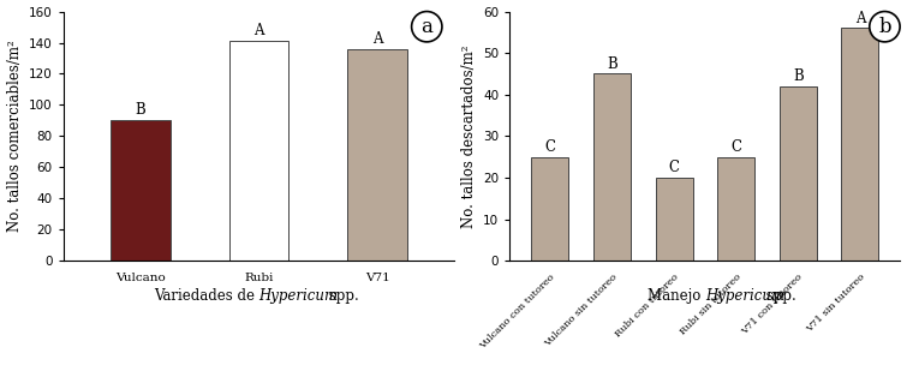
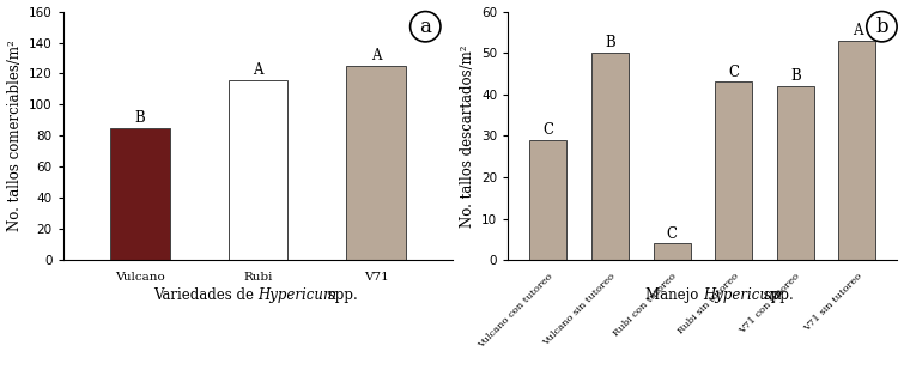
Vulcano: 90 -> 85
Rubi: 141 -> 116
V71: 136 -> 125
Vulcano con tutoreo: 25 -> 29
Vulcano sin tutoreo: 45 -> 50
Rubi con tutoreo: 20 -> 4
Rubi sin tutoreo: 25 -> 43
V71 sin tutoreo: 56 -> 53
